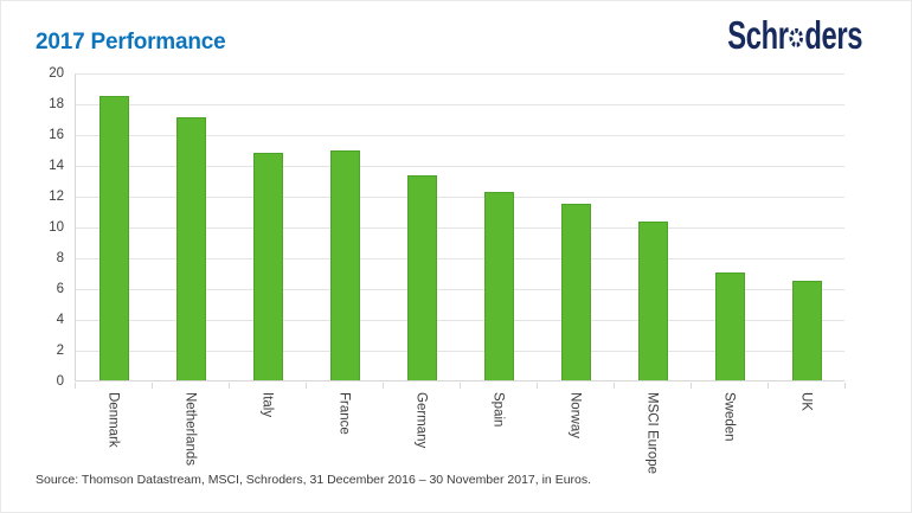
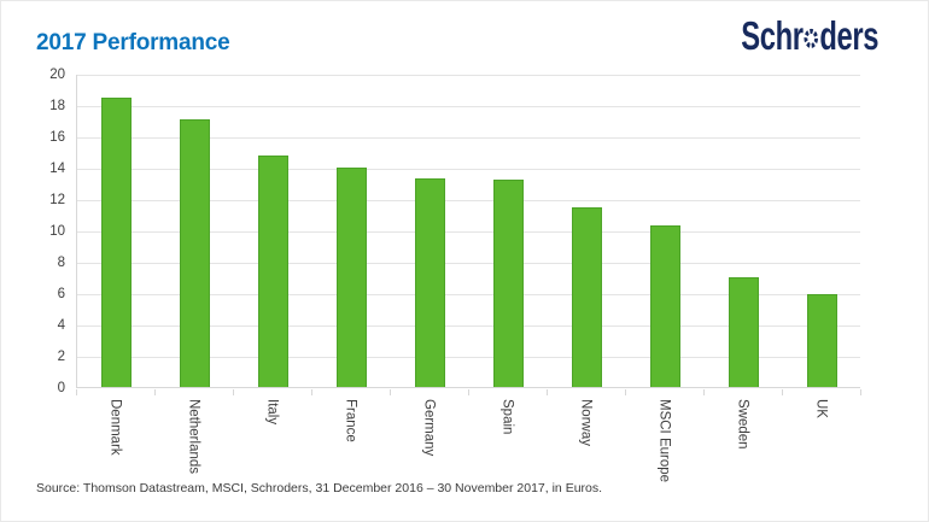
France: 14.9 -> 14.0
Spain: 12.2 -> 13.2
UK: 6.5 -> 5.9
